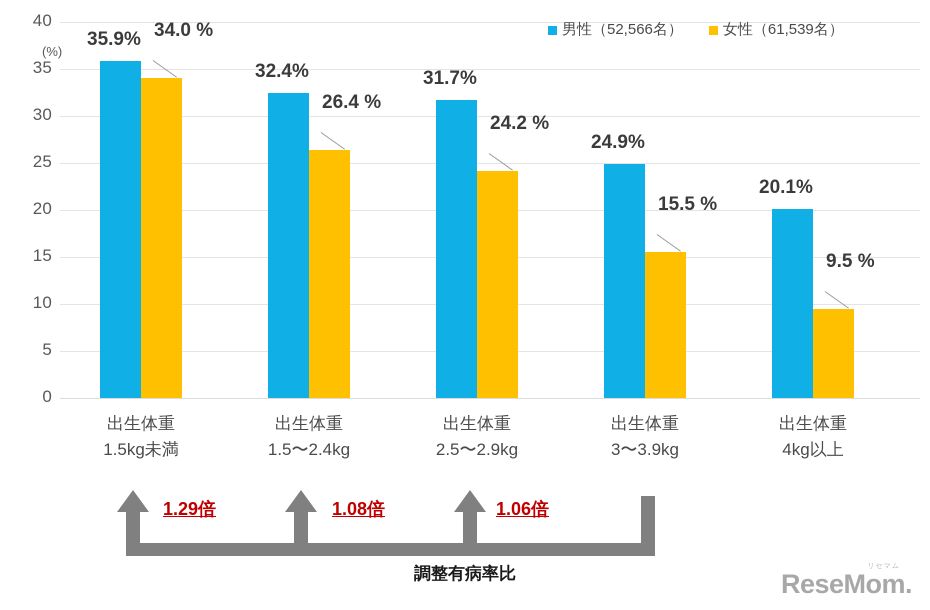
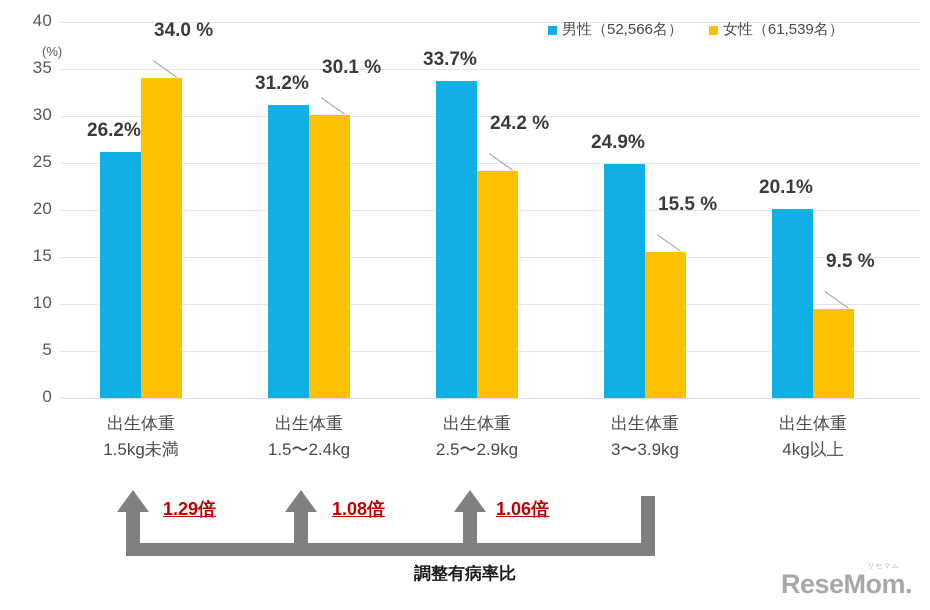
男性（52,566名）/出生体重 1.5kg未満: 35.9% -> 26.2%
男性（52,566名）/出生体重 1.5〜2.4kg: 32.4% -> 31.2%
女性（61,539名）/出生体重 1.5〜2.4kg: 26.4 -> 30.1
男性（52,566名）/出生体重 2.5〜2.9kg: 31.7% -> 33.7%
